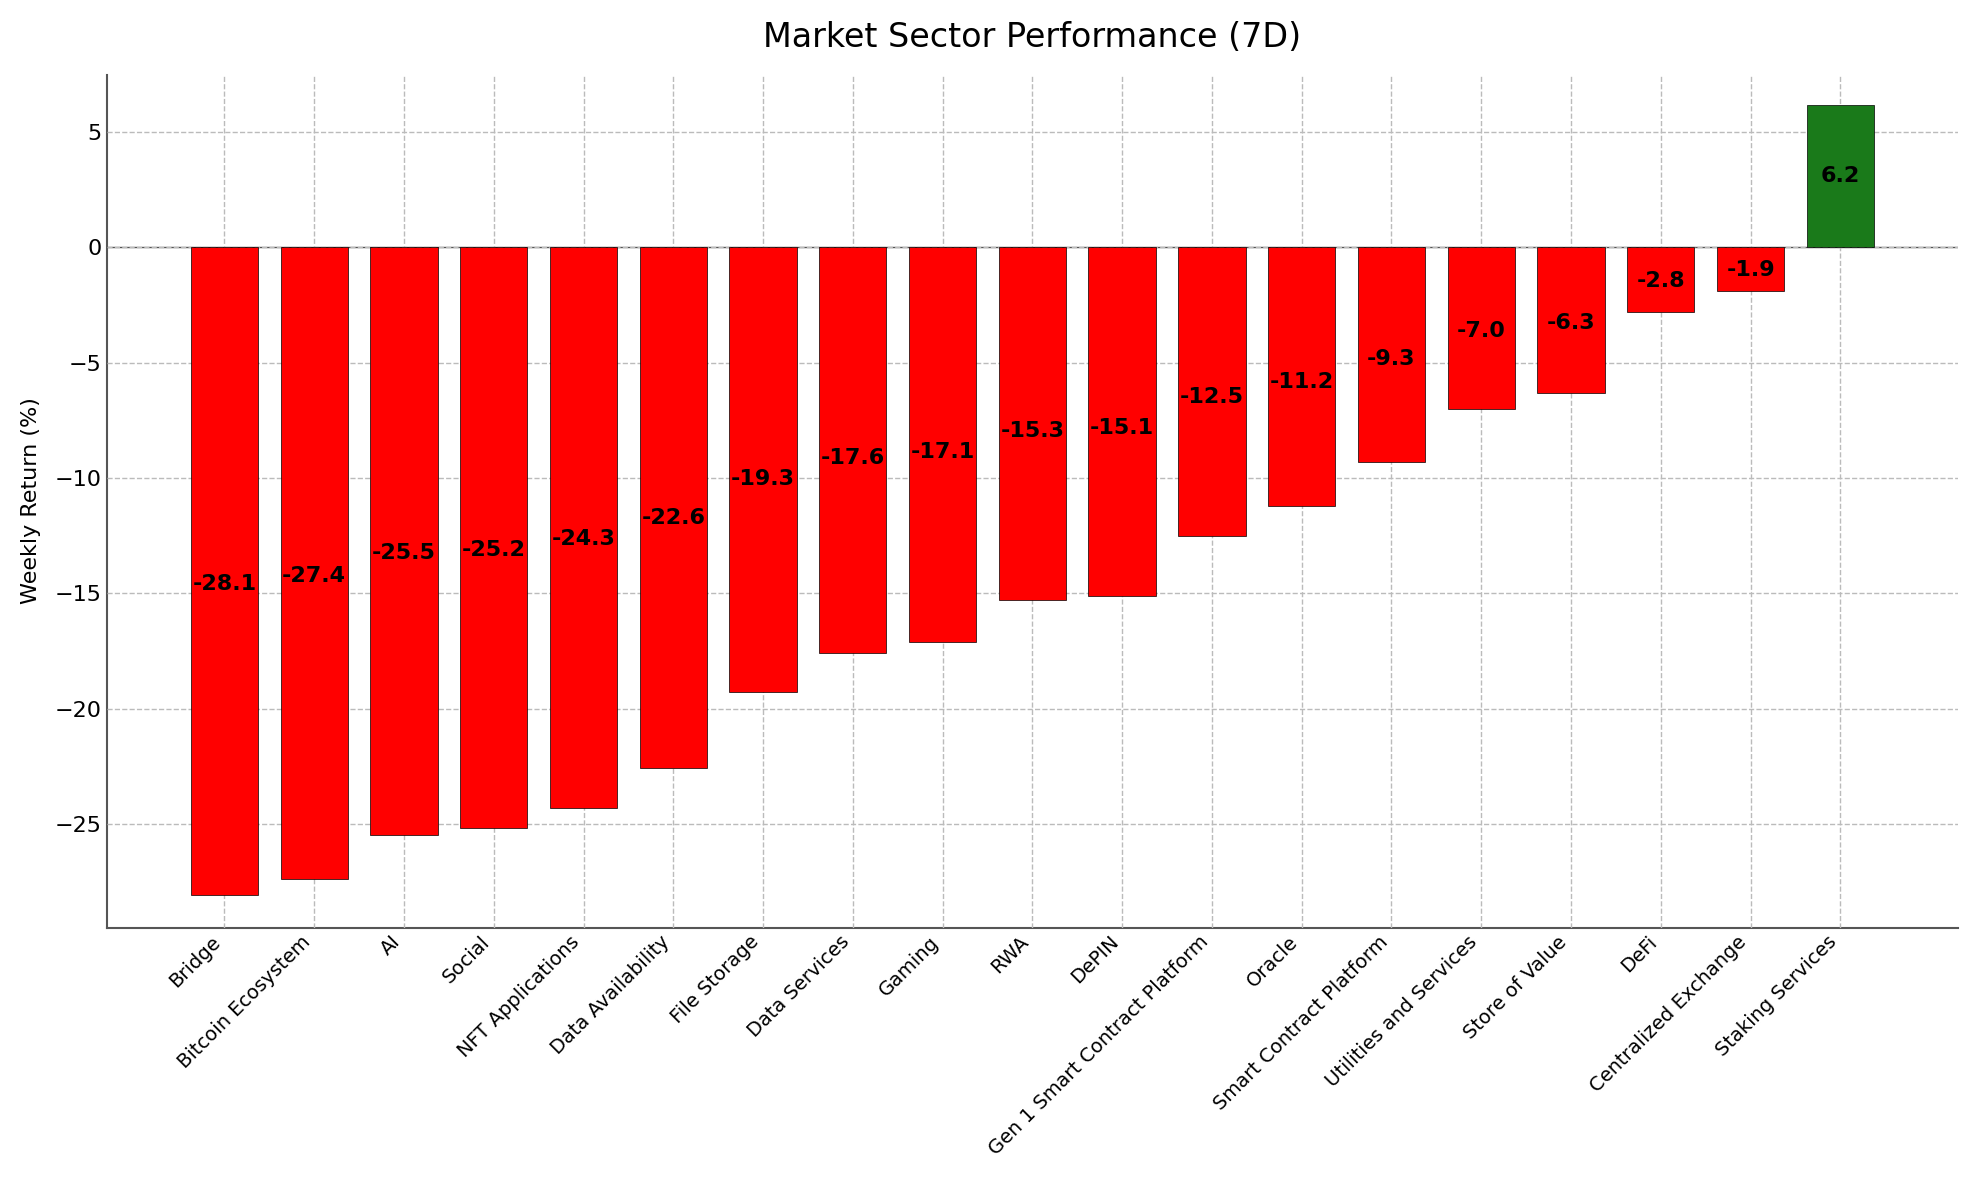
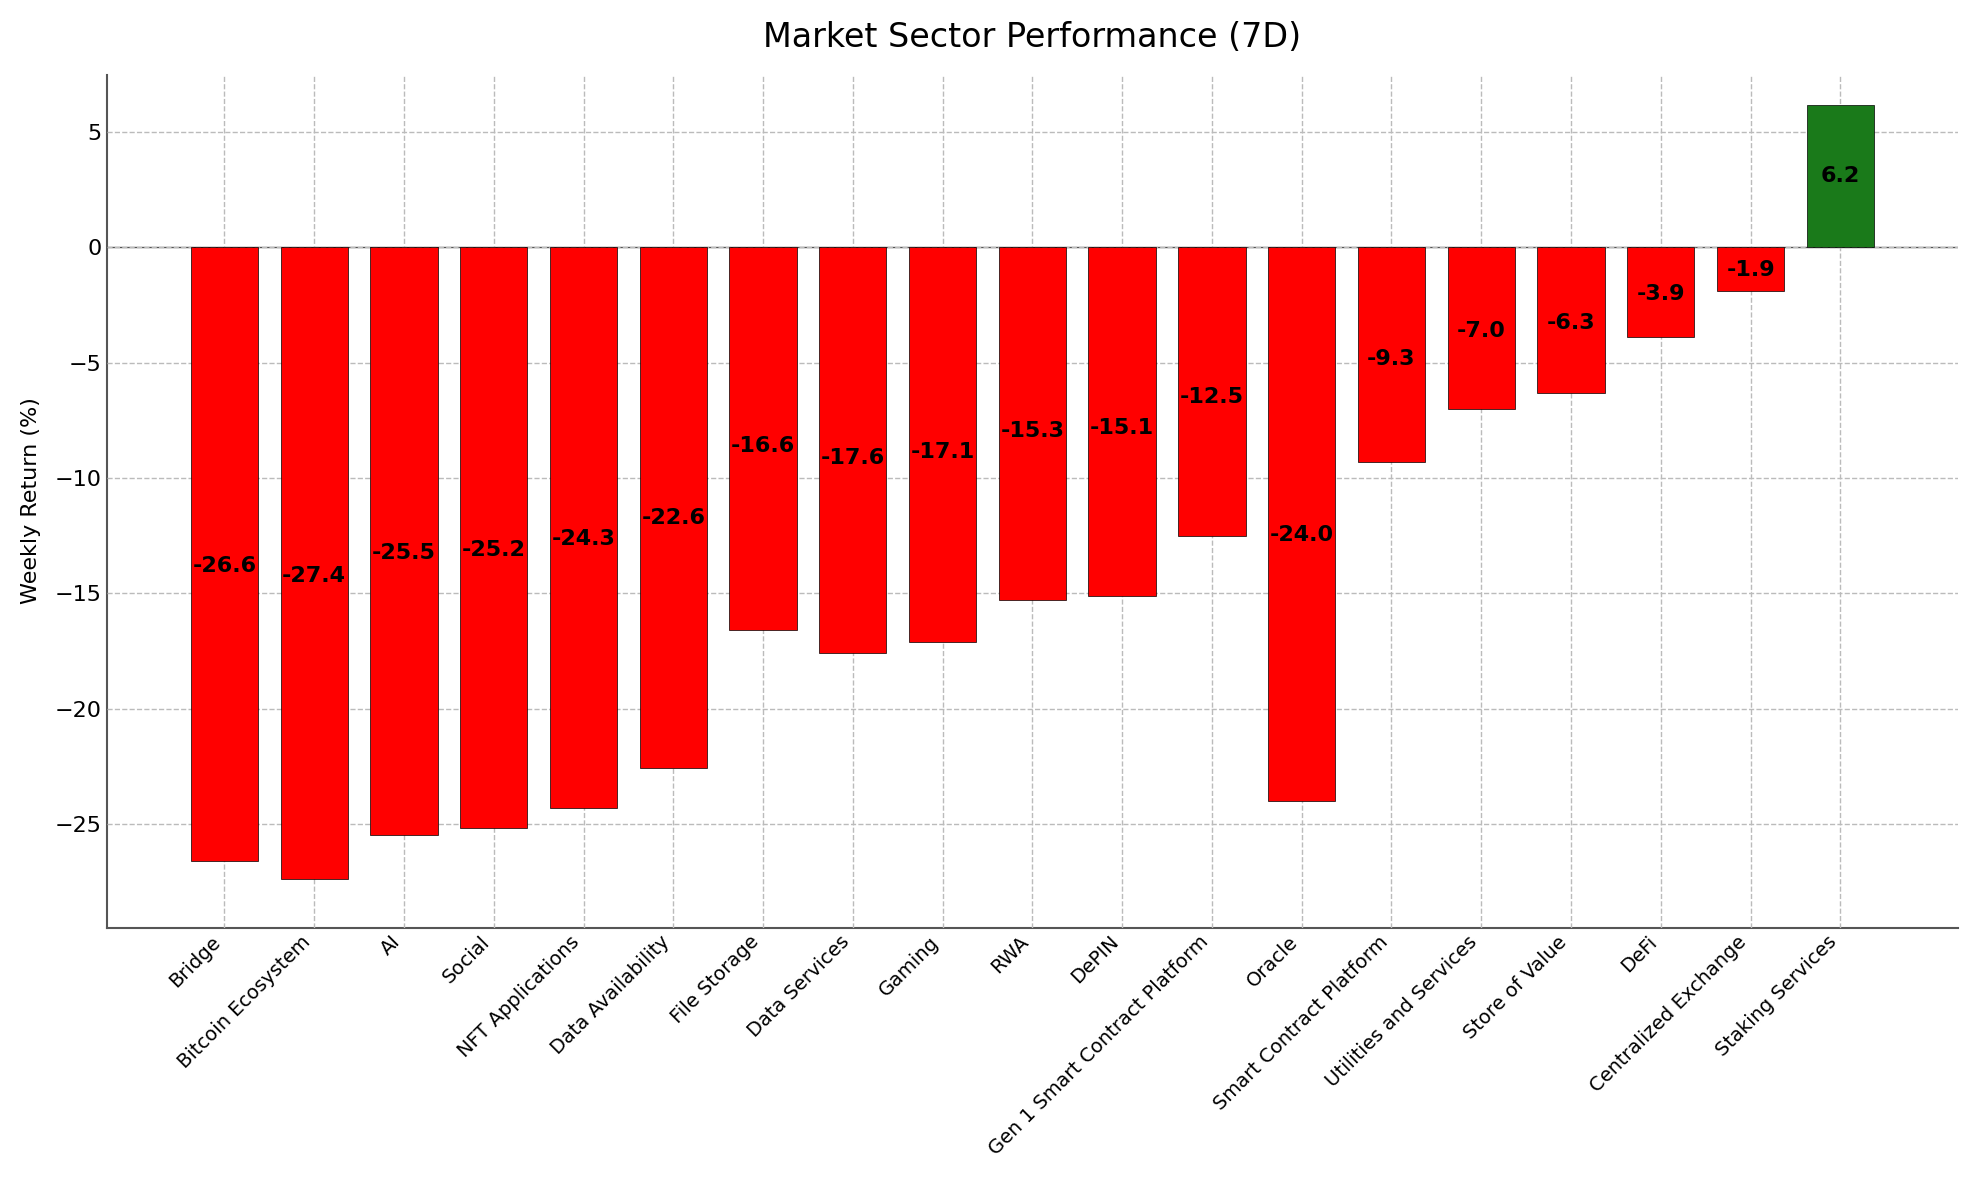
Bridge: -28.1 -> -26.6
File Storage: -19.3 -> -16.6
Oracle: -11.2 -> -24.0
DeFi: -2.8 -> -3.9
